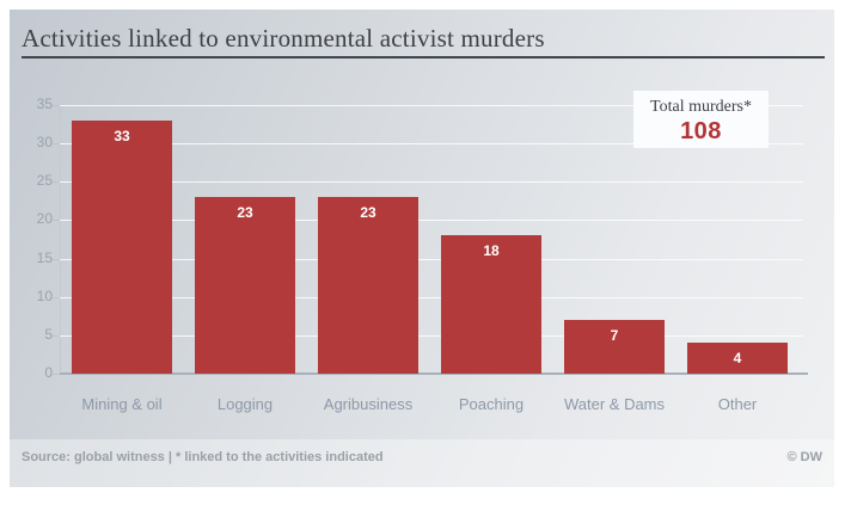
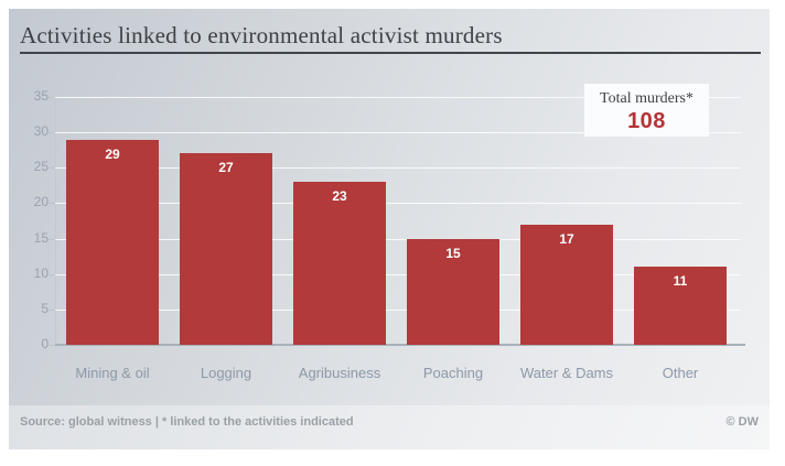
Mining & oil: 33 -> 29
Logging: 23 -> 27
Poaching: 18 -> 15
Water & Dams: 7 -> 17
Other: 4 -> 11
